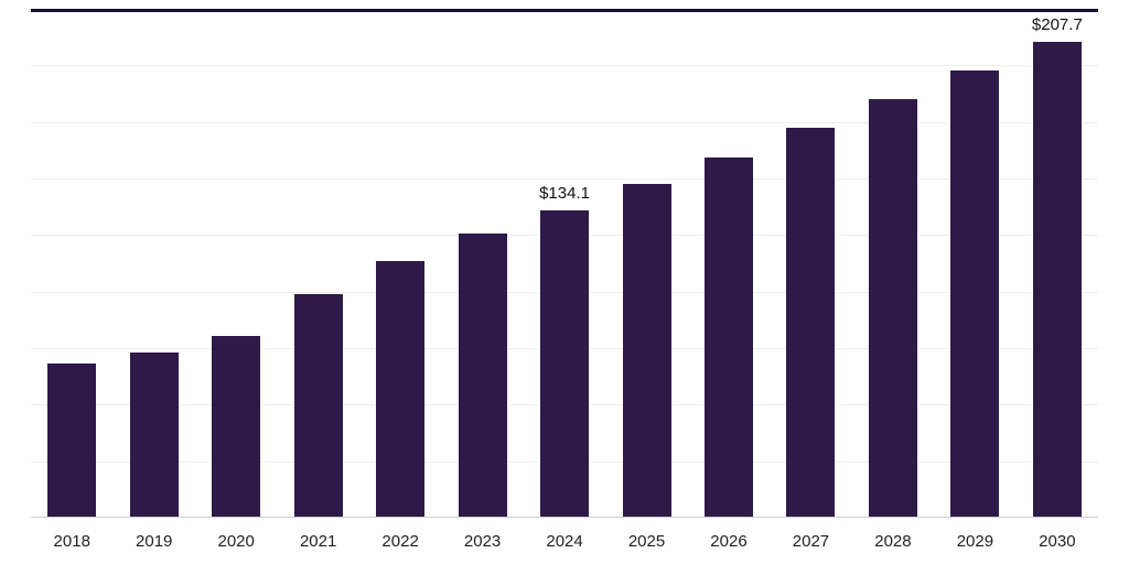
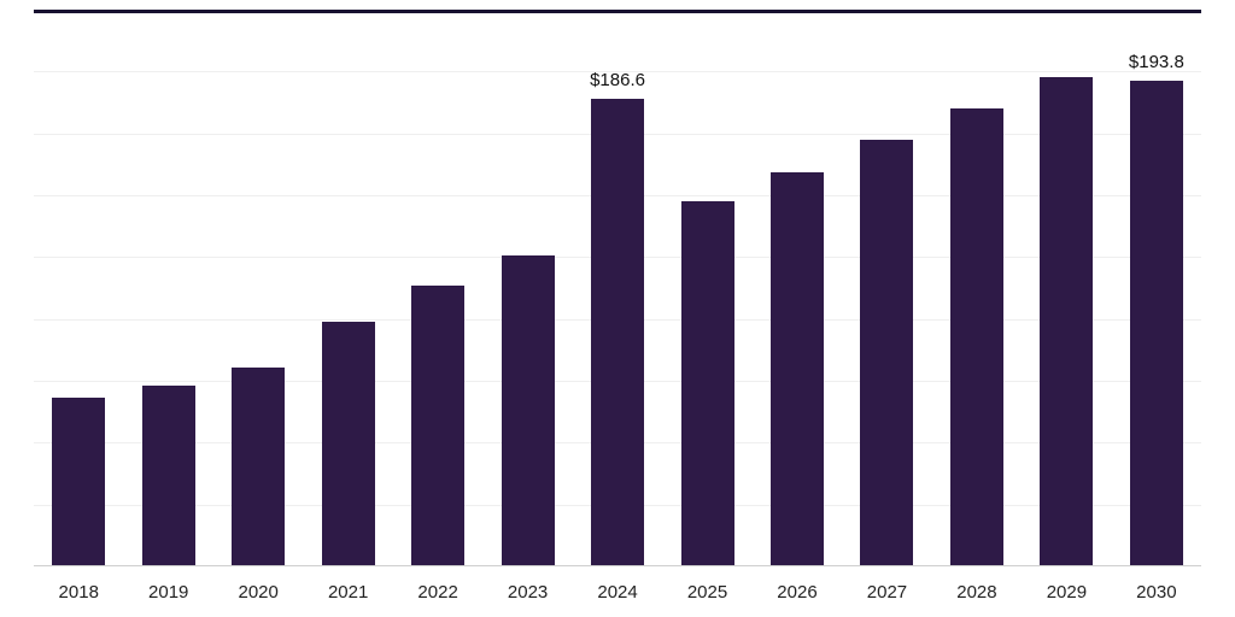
2024: $134.1 -> $186.6
2030: $207.7 -> $193.8
